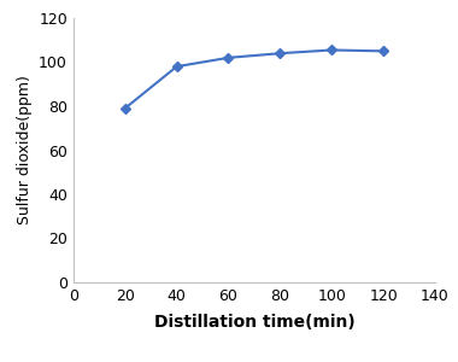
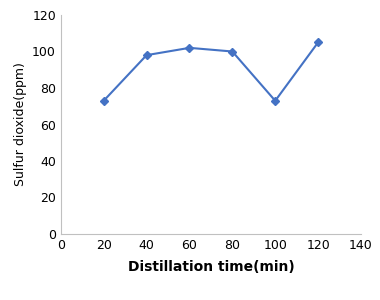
20: 79 -> 73
80: 104 -> 100
100: 106 -> 73
